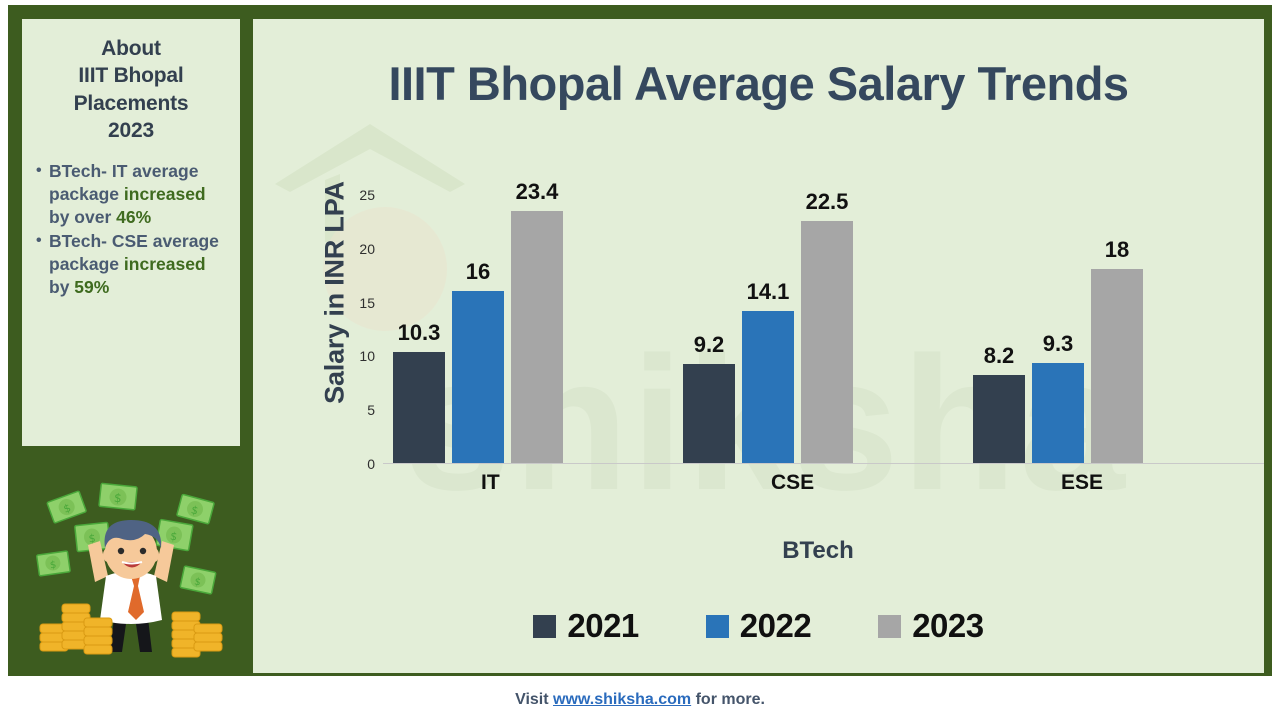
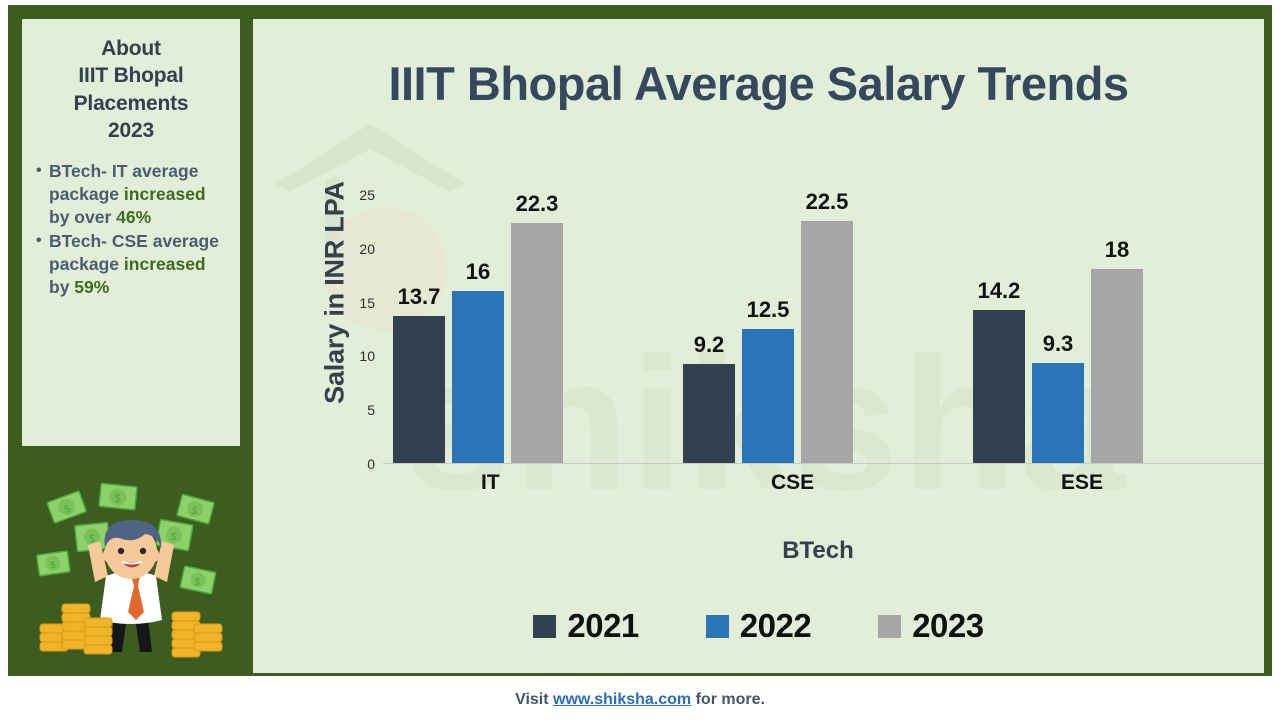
2021/IT: 10.3 -> 13.7
2023/IT: 23.4 -> 22.3
2022/CSE: 14.1 -> 12.5
2021/ESE: 8.2 -> 14.2
